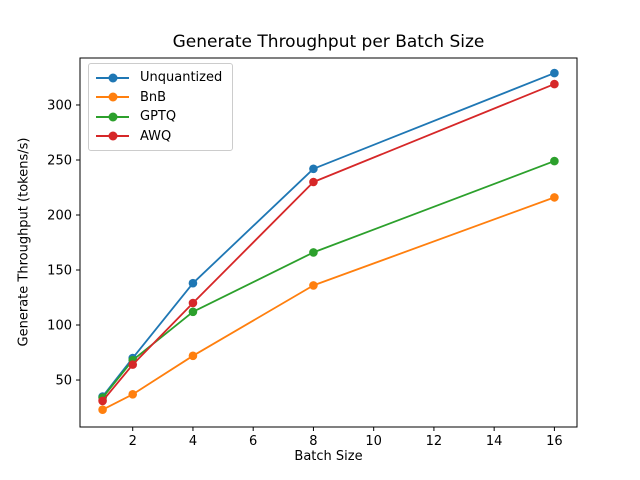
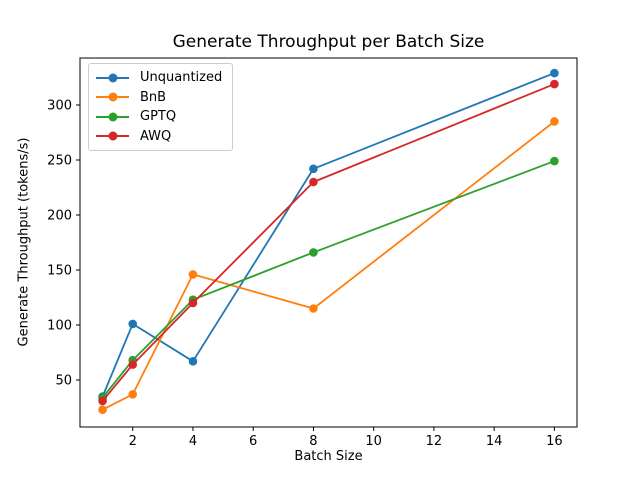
Unquantized/2: 70 -> 101
Unquantized/4: 138 -> 67
BnB/4: 72 -> 146
GPTQ/4: 112 -> 123
BnB/8: 136 -> 115
BnB/16: 216 -> 285
